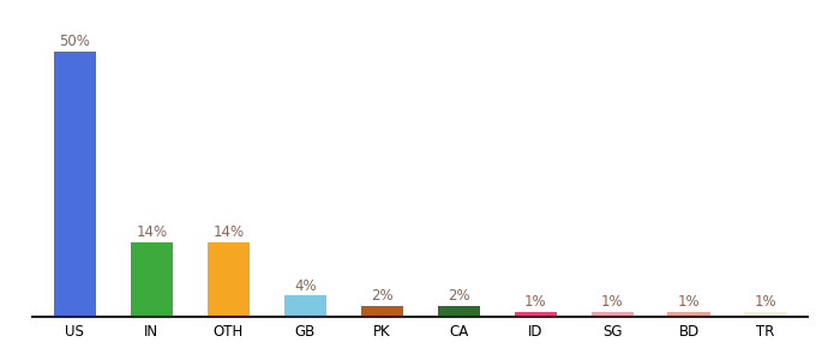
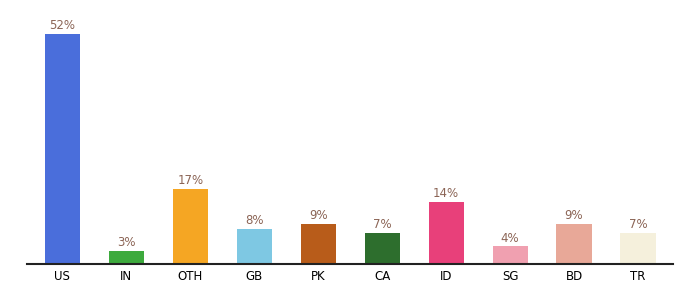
US: 50% -> 52%
IN: 14% -> 3%
OTH: 14% -> 17%
GB: 4% -> 8%
PK: 2% -> 9%
CA: 2% -> 7%
ID: 1% -> 14%
SG: 1% -> 4%
BD: 1% -> 9%
TR: 1% -> 7%
